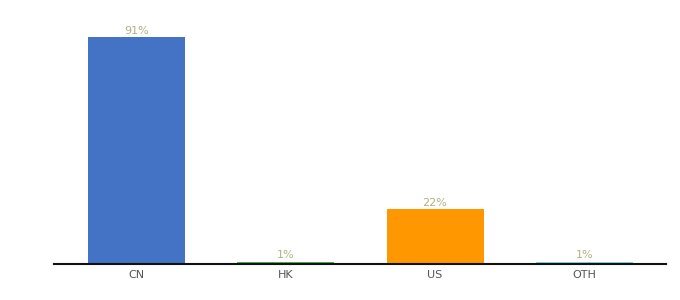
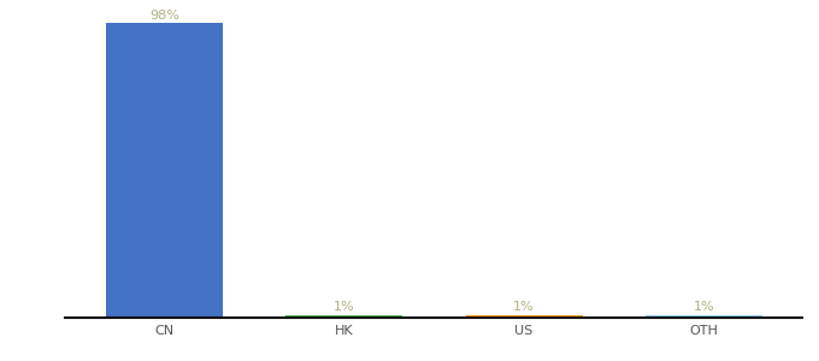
CN: 91% -> 98%
US: 22% -> 1%
